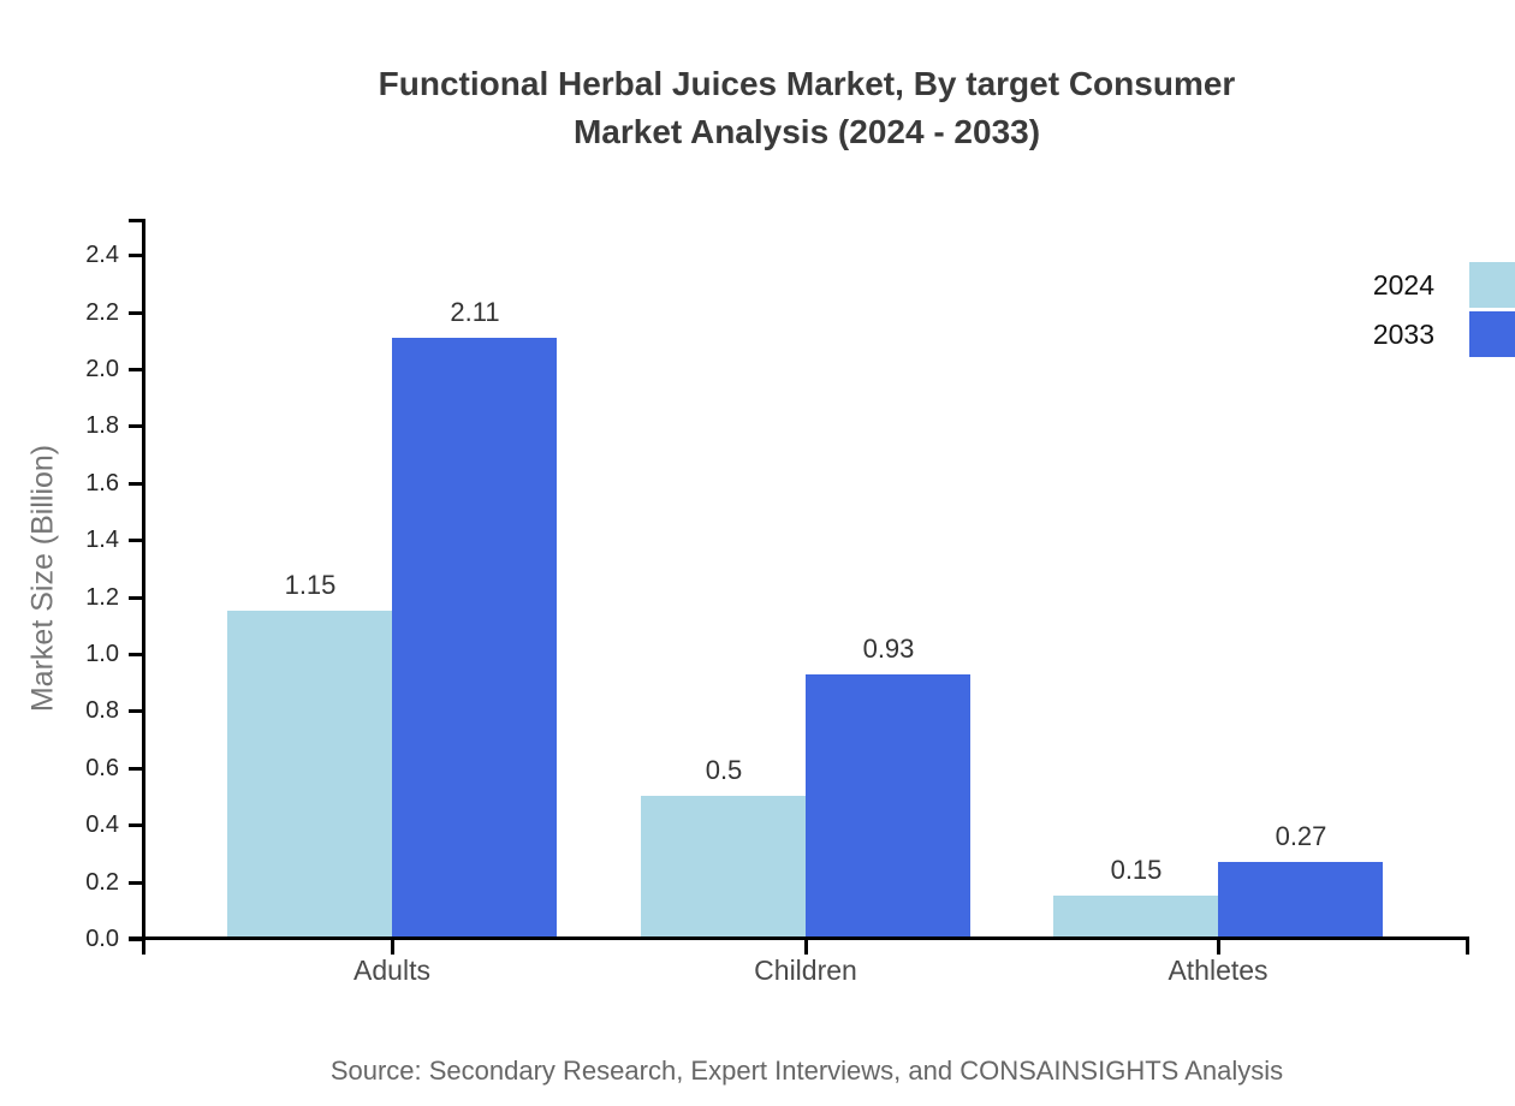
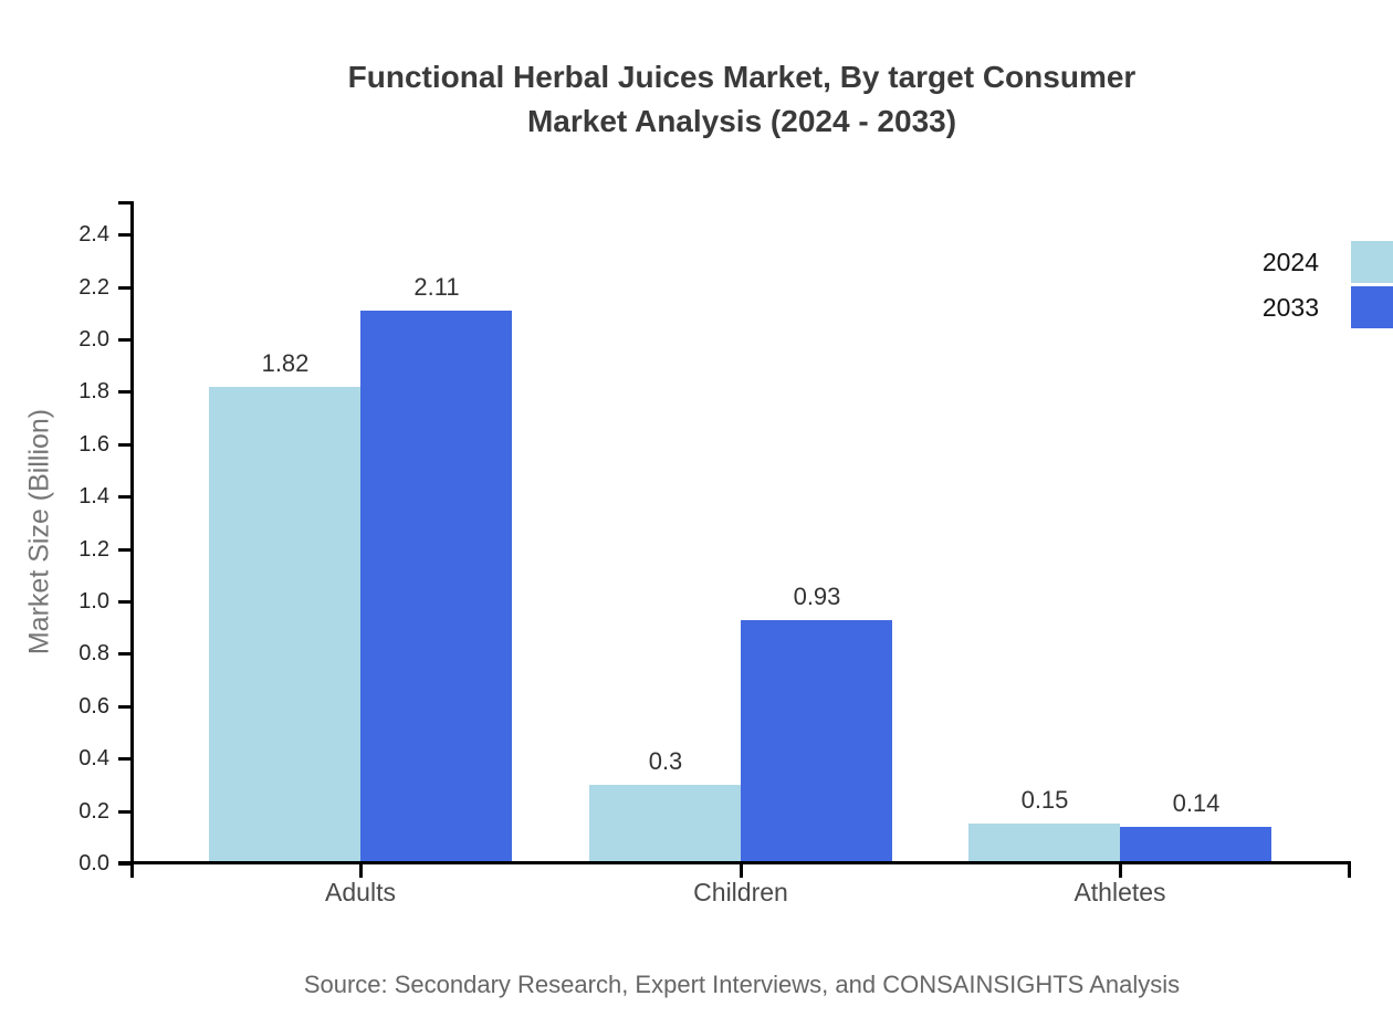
2024/Adults: 1.15 -> 1.82
2024/Children: 0.5 -> 0.3
2033/Athletes: 0.27 -> 0.14
